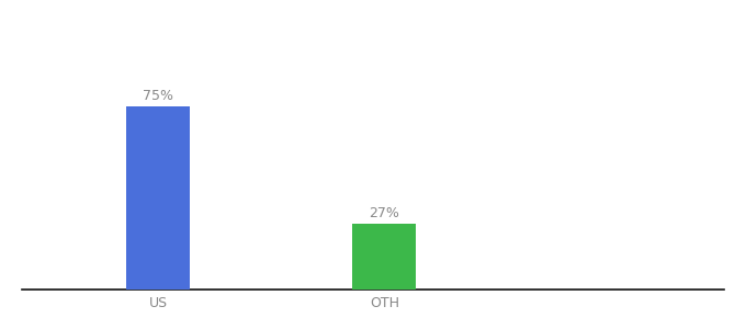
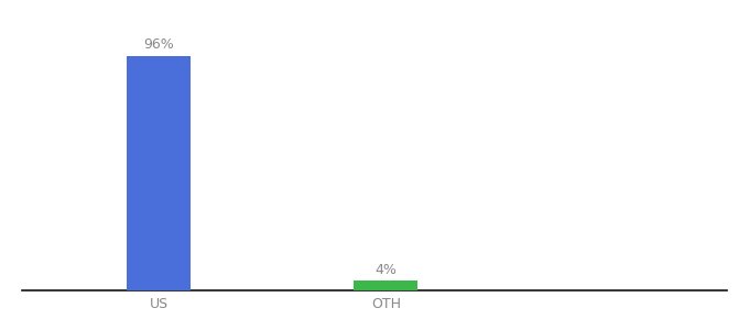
US: 75% -> 96%
OTH: 27% -> 4%
